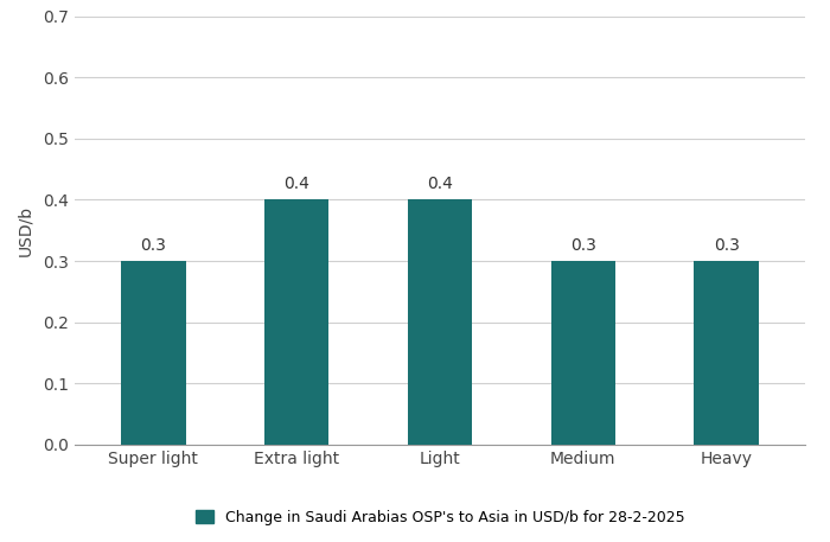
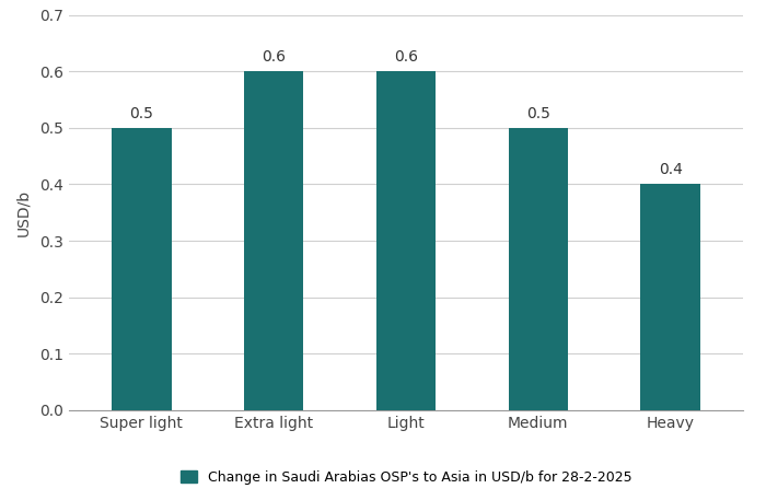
Super light: 0.3 -> 0.5
Extra light: 0.4 -> 0.6
Light: 0.4 -> 0.6
Medium: 0.3 -> 0.5
Heavy: 0.3 -> 0.4
